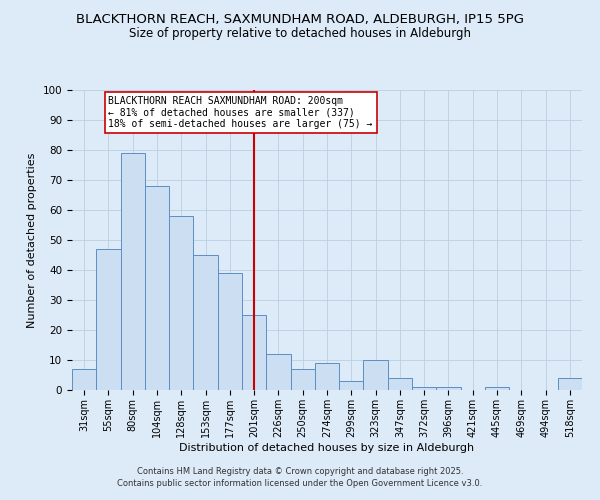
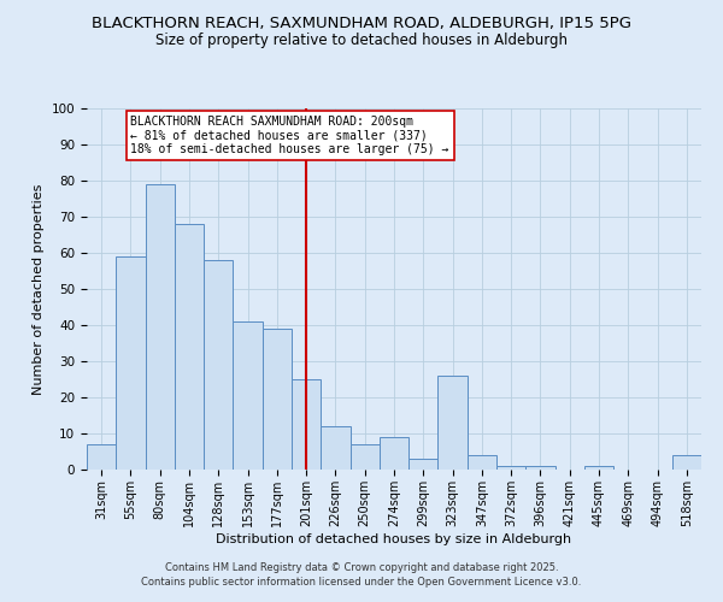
55sqm: 47 -> 59
153sqm: 45 -> 41
323sqm: 10 -> 26
